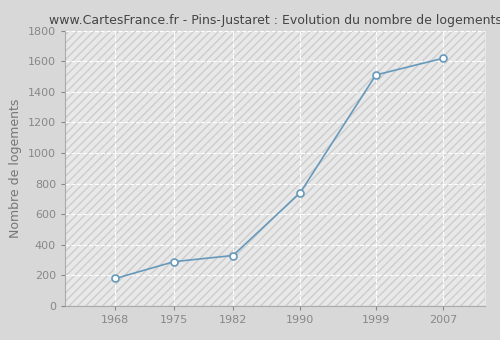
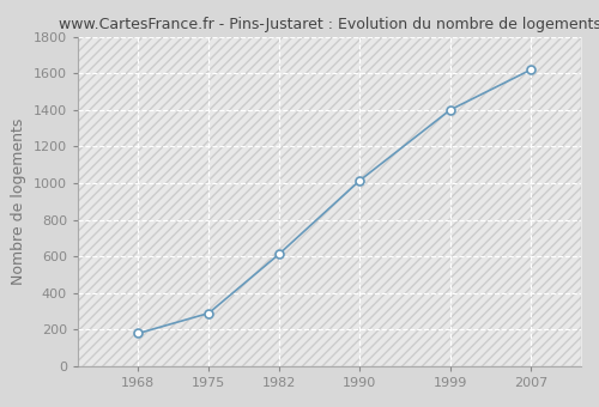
1982: 330 -> 610
1990: 740 -> 1010
1999: 1510 -> 1400
